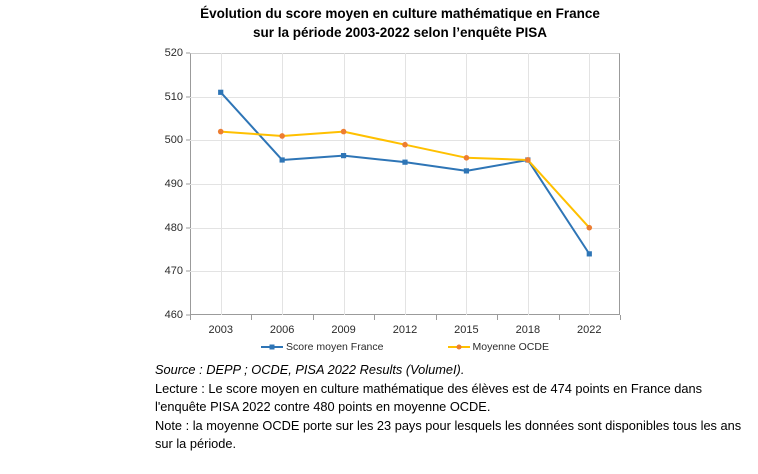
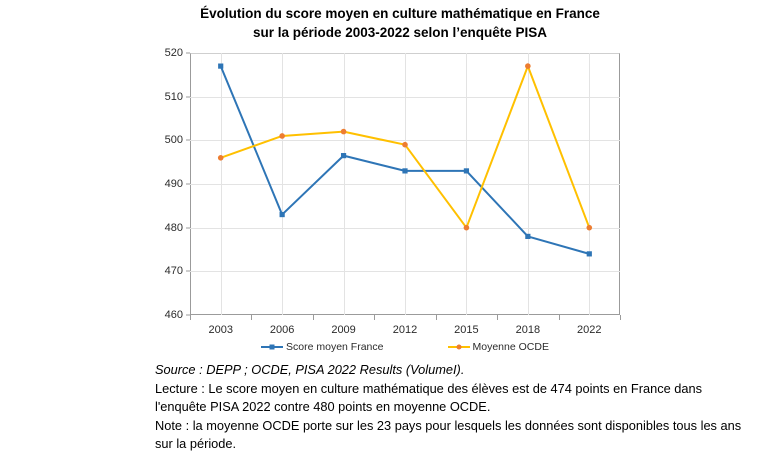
Score moyen France/2003: 511 -> 517
Moyenne OCDE/2003: 502 -> 496
Score moyen France/2006: 496 -> 483
Score moyen France/2012: 495 -> 493
Moyenne OCDE/2015: 496 -> 480
Score moyen France/2018: 496 -> 478
Moyenne OCDE/2018: 496 -> 517
